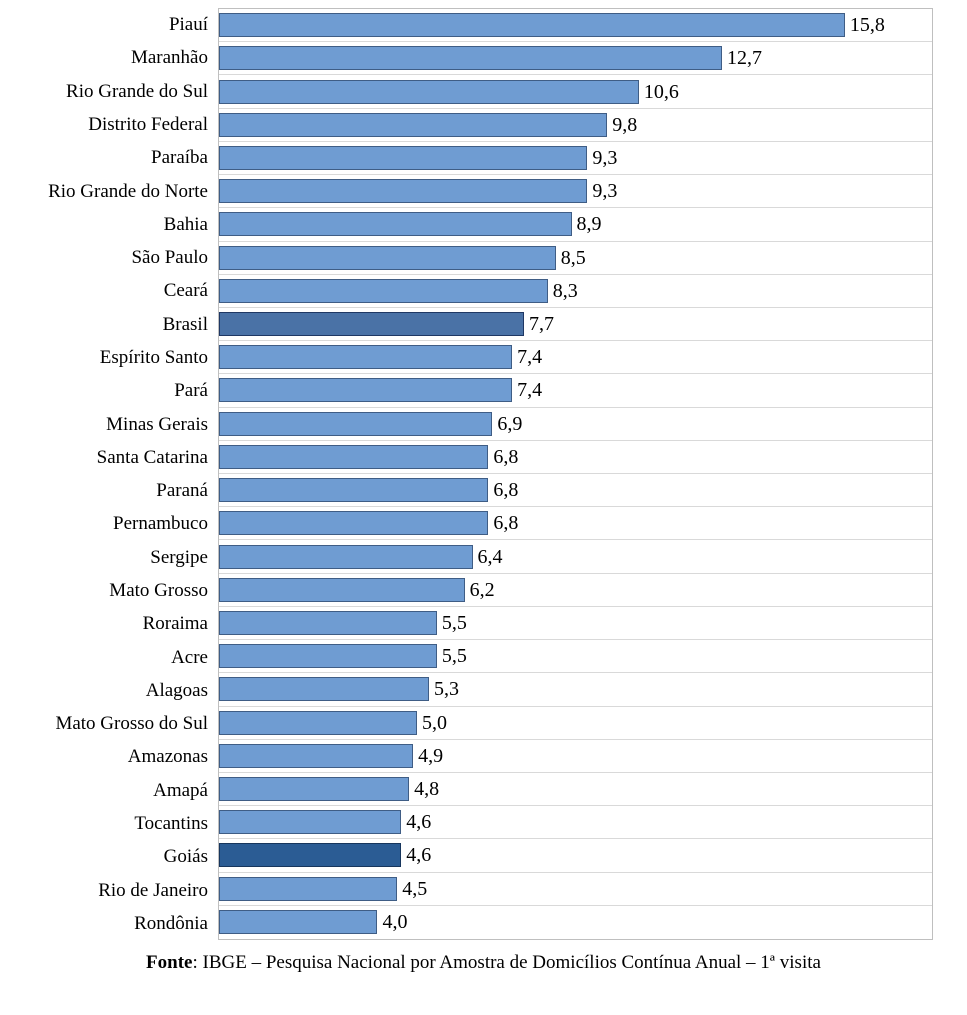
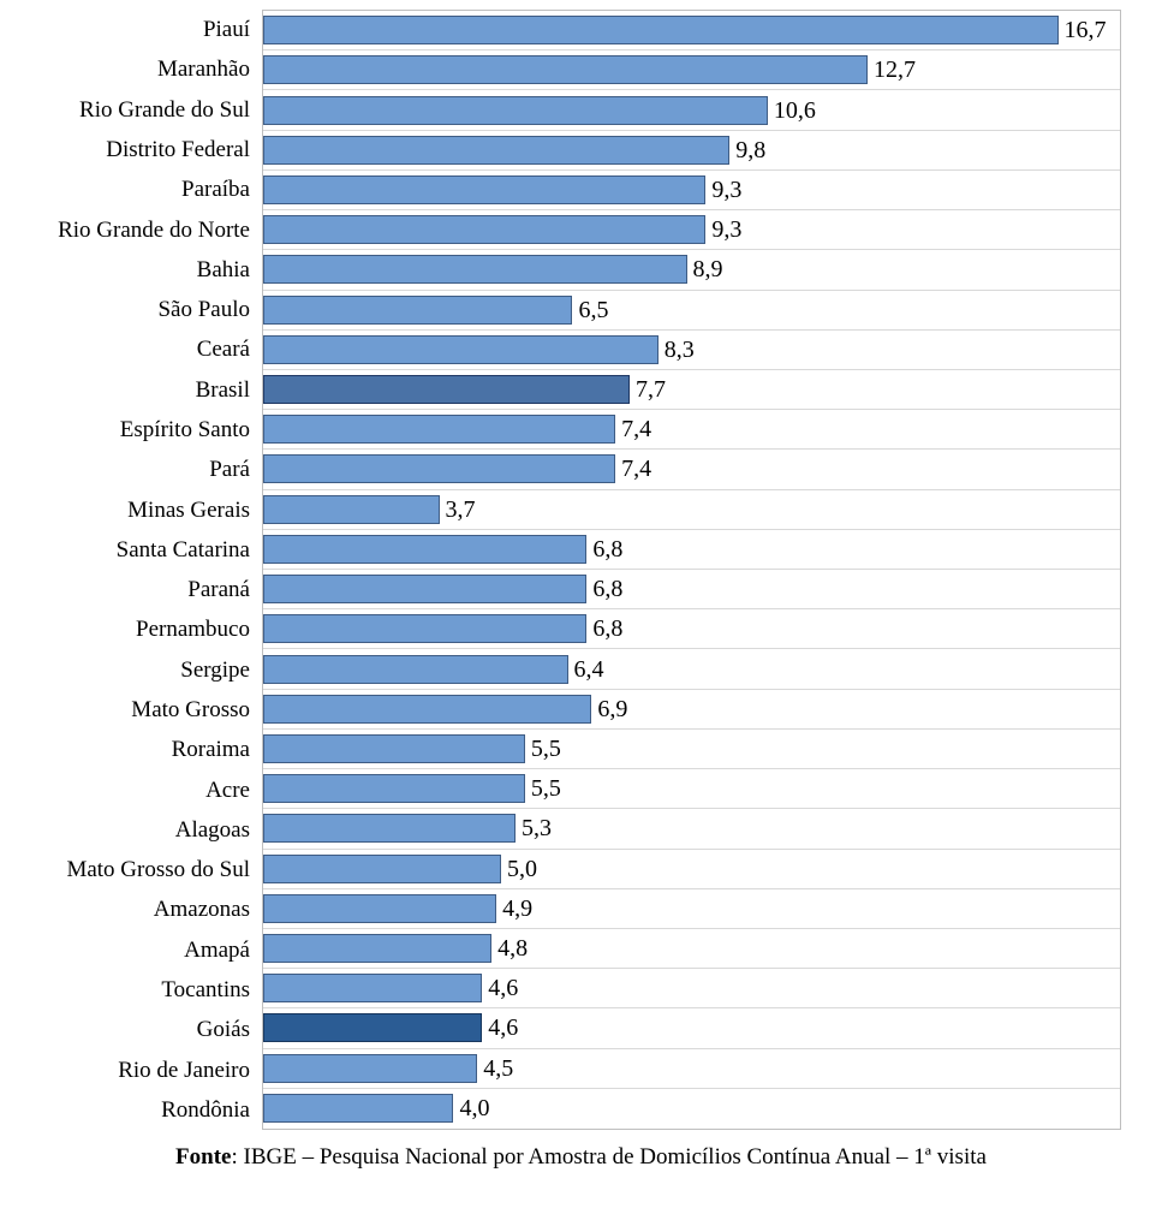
Piauí: 15,8 -> 16,7
São Paulo: 8,5 -> 6,5
Minas Gerais: 6,9 -> 3,7
Mato Grosso: 6,2 -> 6,9
